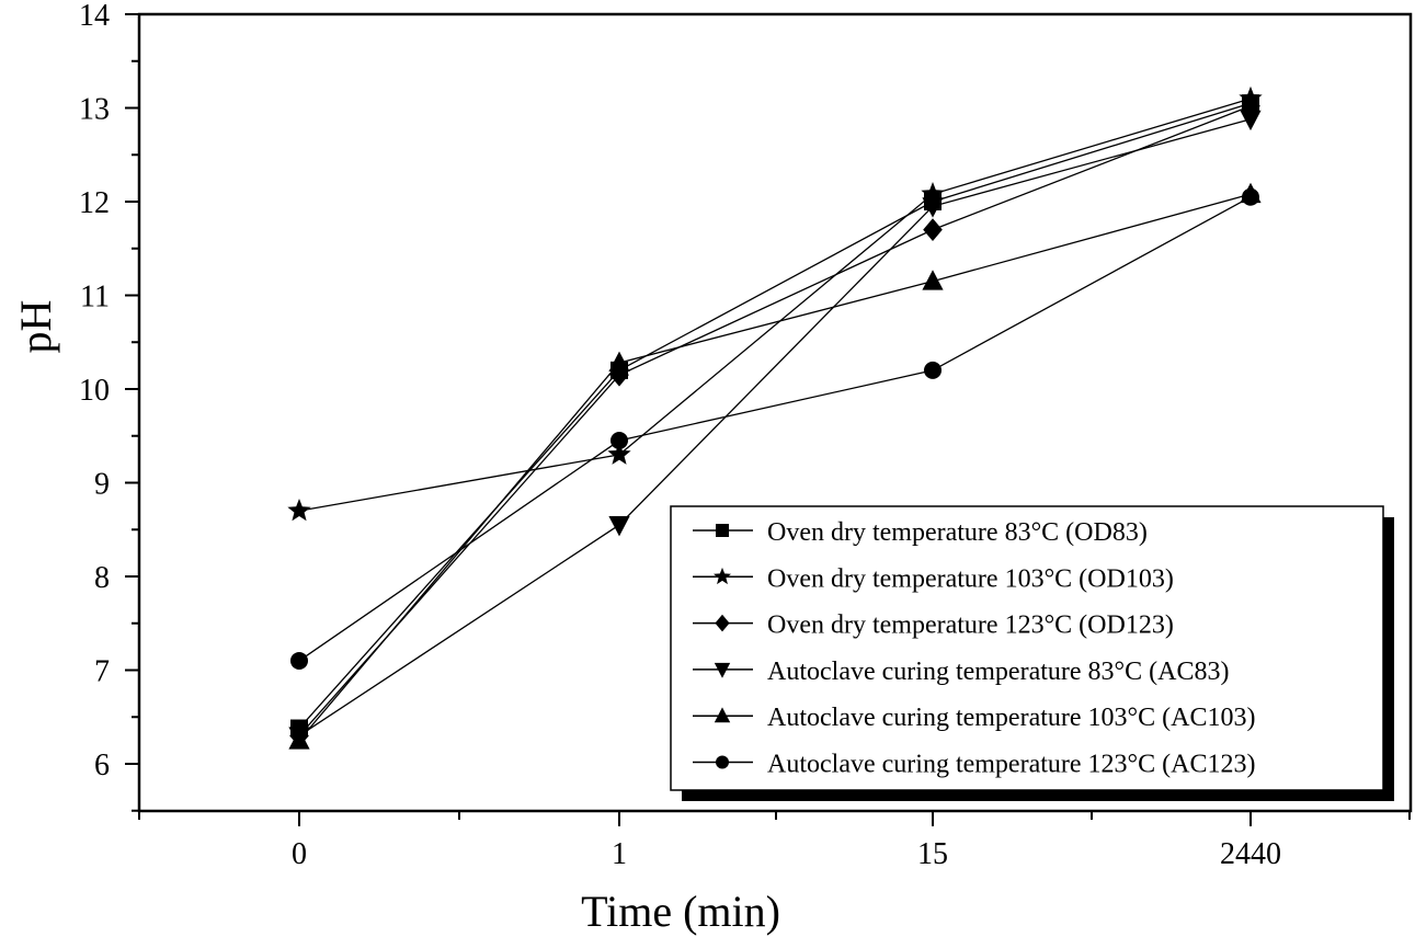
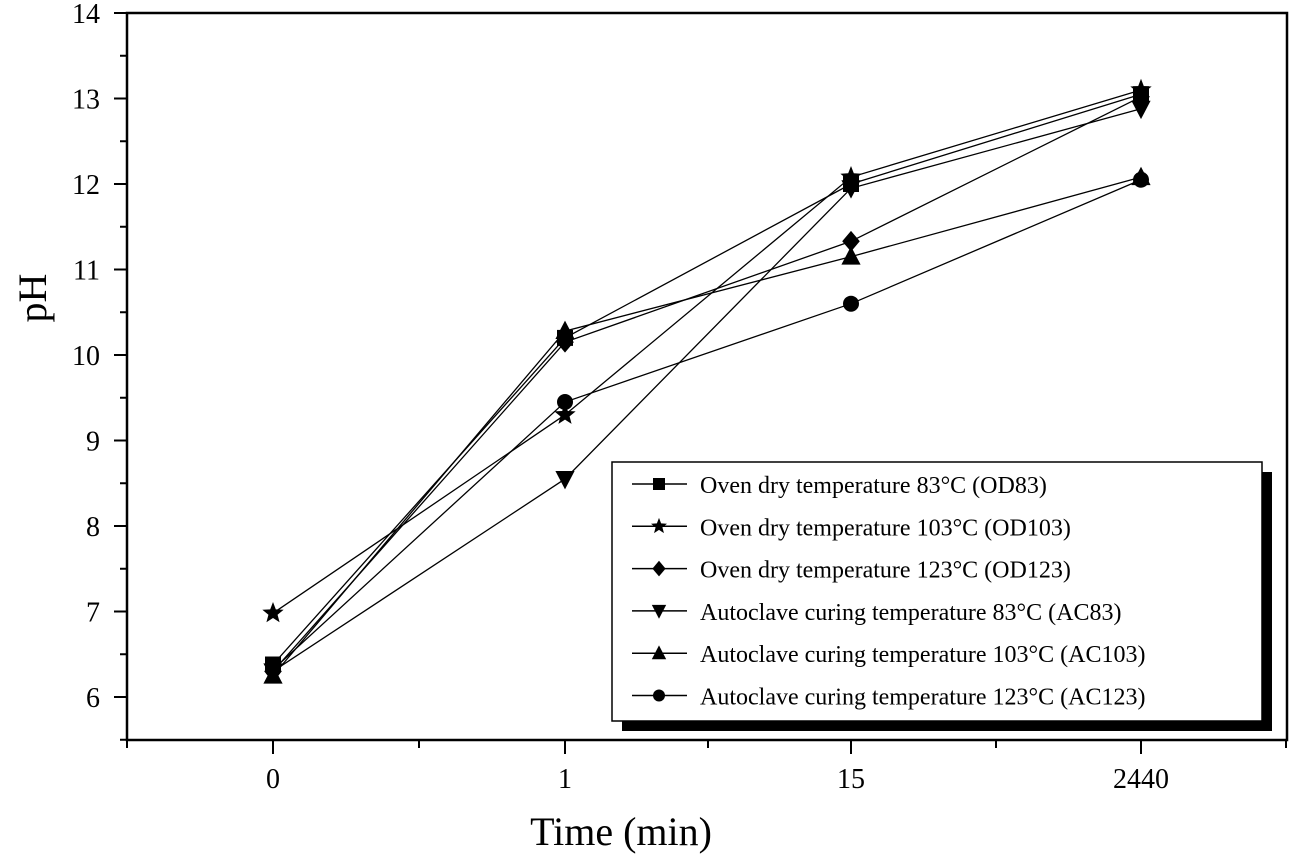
Oven dry temperature 103°C (OD103)/0: 8.7 -> 7.0
Autoclave curing temperature 123°C (AC123)/0: 7.1 -> 6.3
Oven dry temperature 123°C (OD123)/15: 11.7 -> 11.3
Autoclave curing temperature 123°C (AC123)/15: 10.2 -> 10.6
